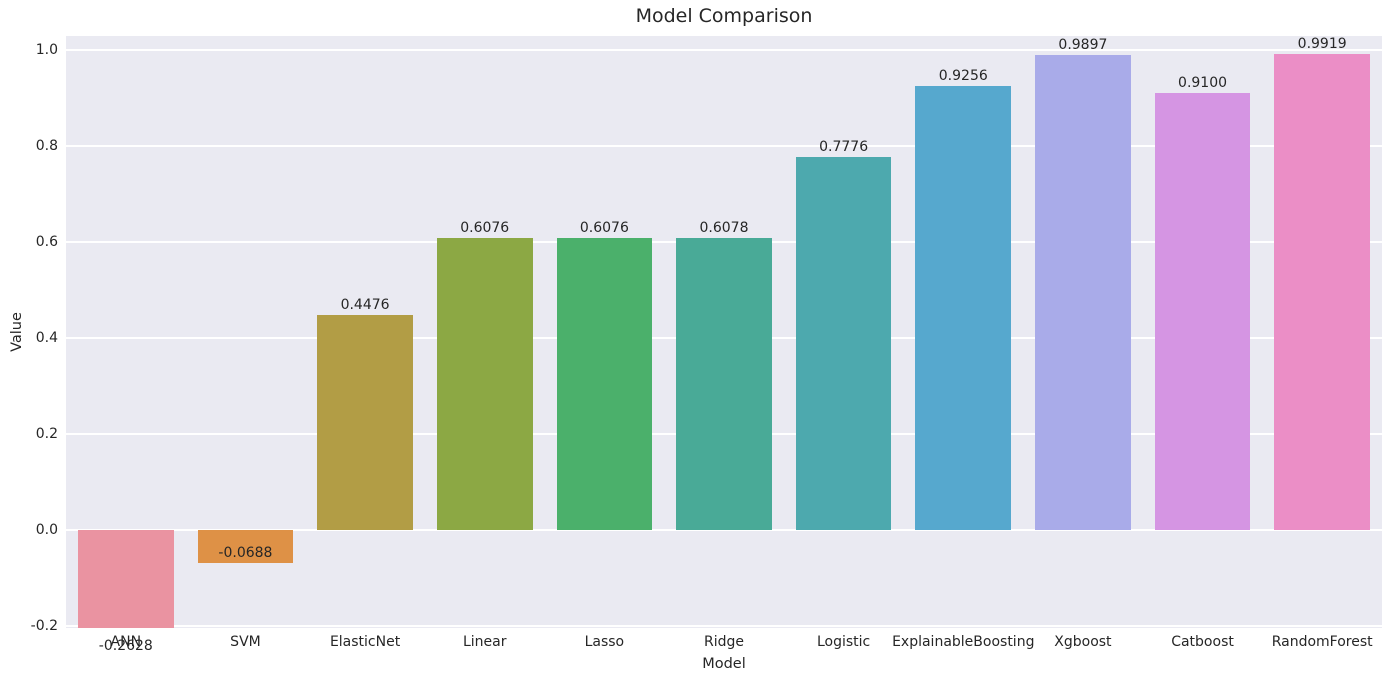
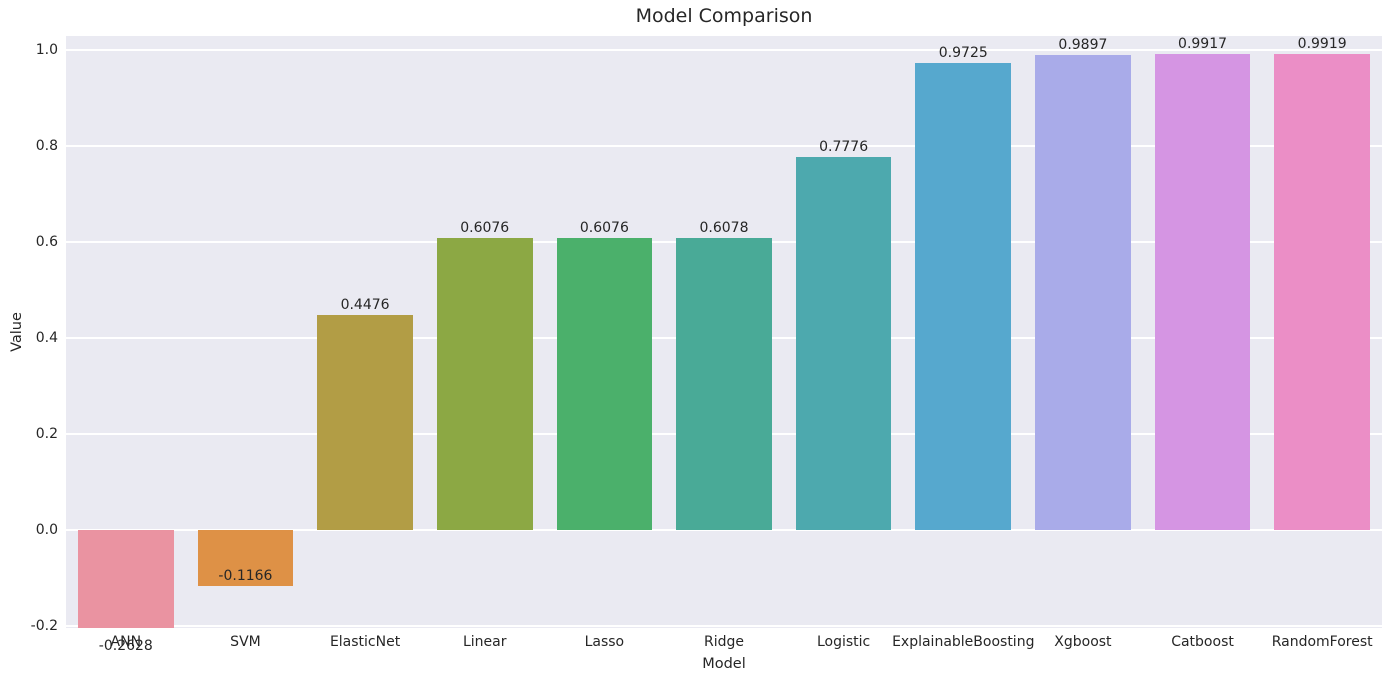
SVM: -0.0688 -> -0.1166
ExplainableBoosting: 0.9256 -> 0.9725
Catboost: 0.9100 -> 0.9917
